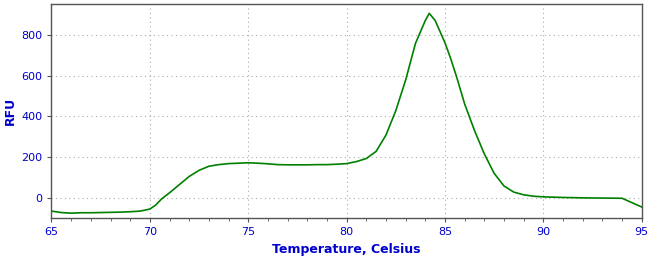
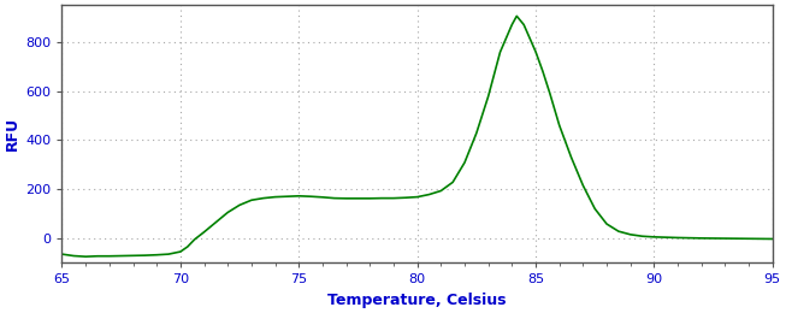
95: -45 -> -3
